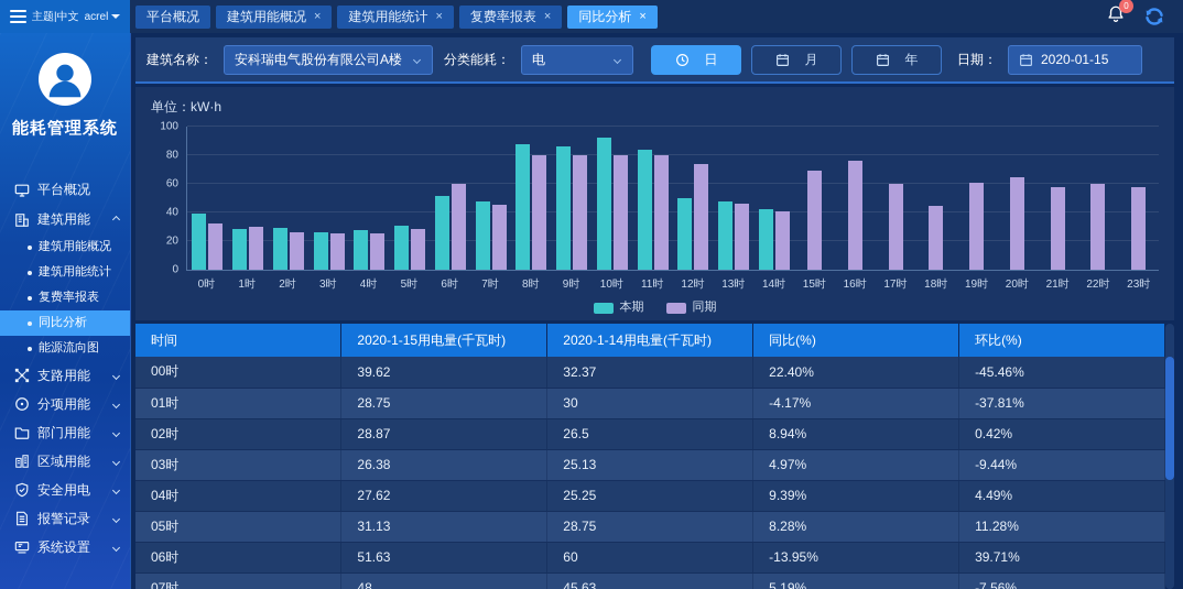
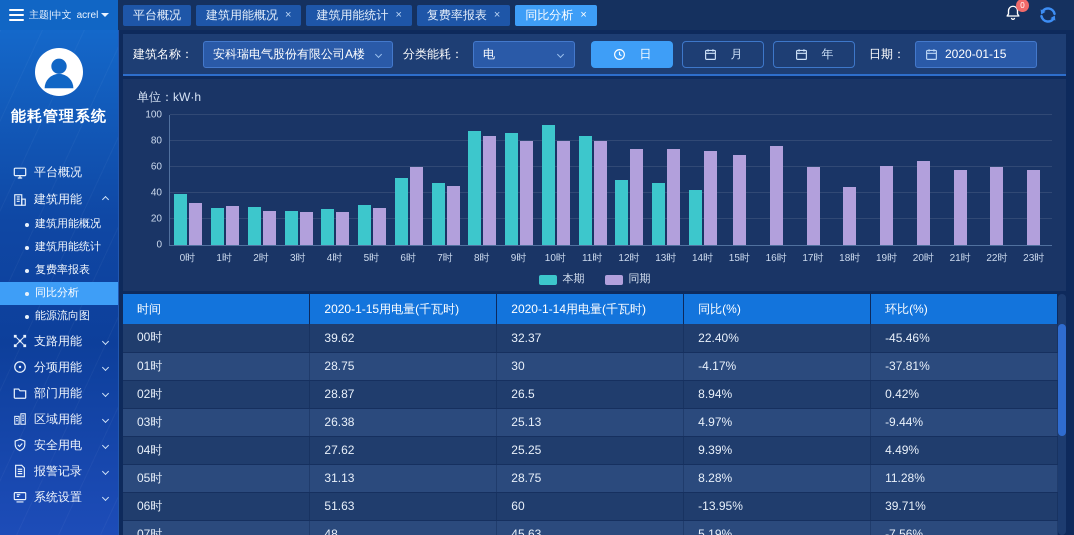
同期/8时: 80 -> 84
同期/13时: 46 -> 74
同期/14时: 41 -> 72
